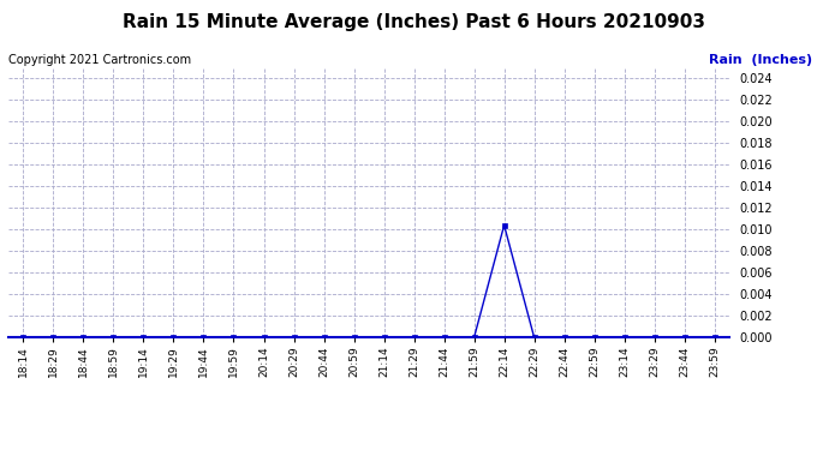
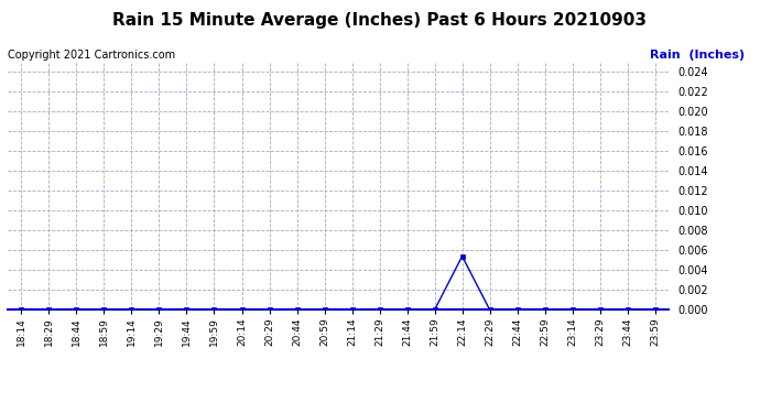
22:14: 0.0104 -> 0.0054
